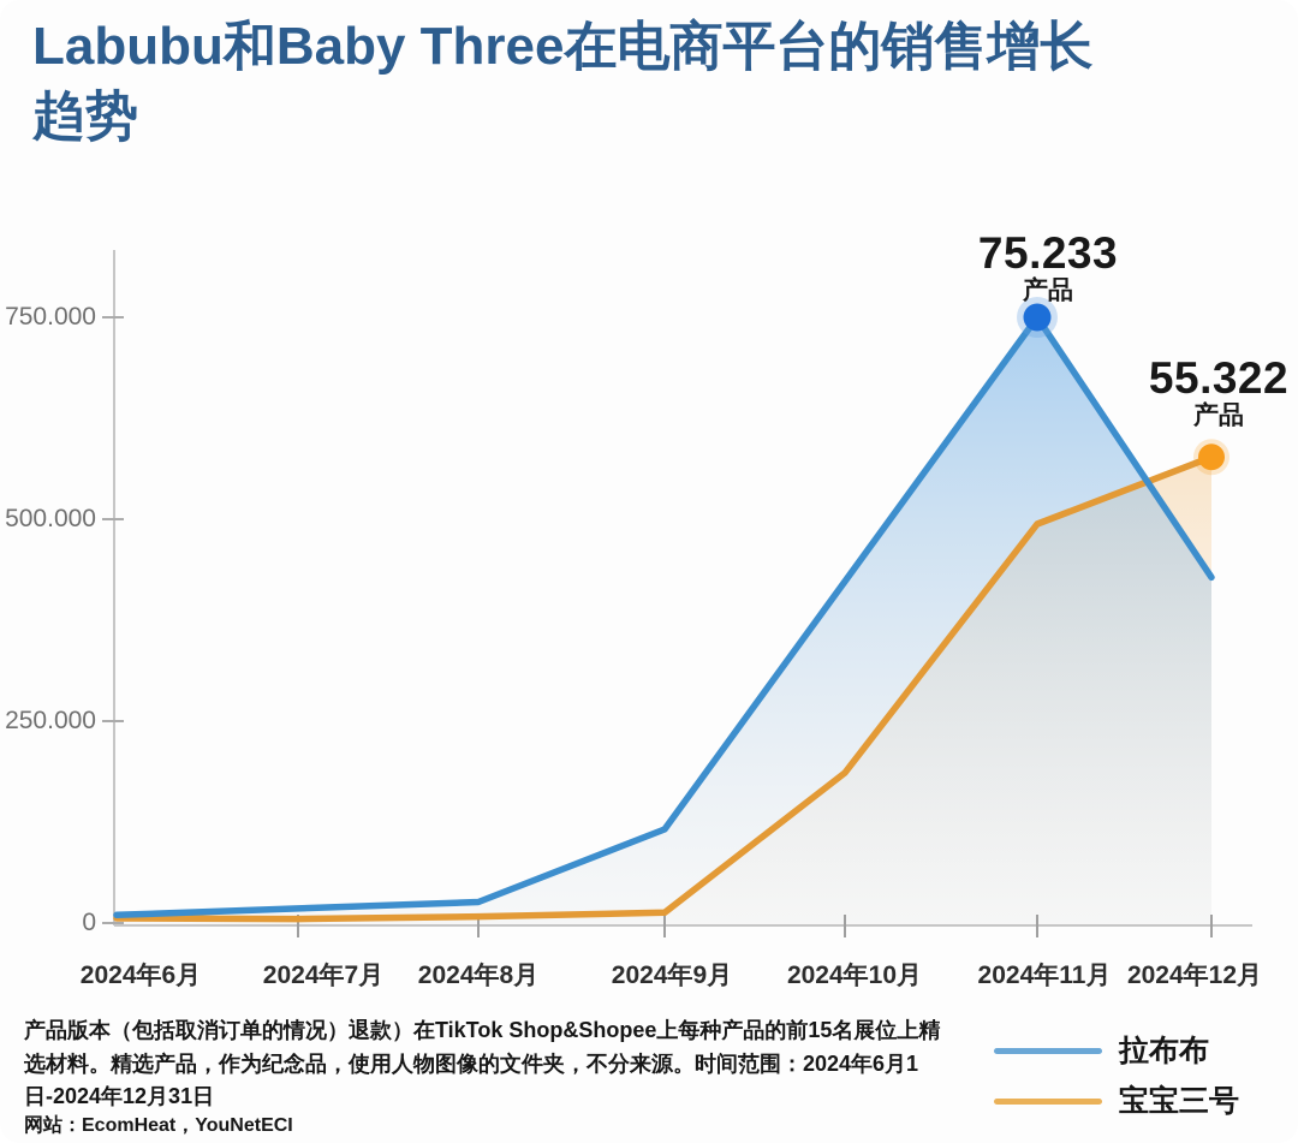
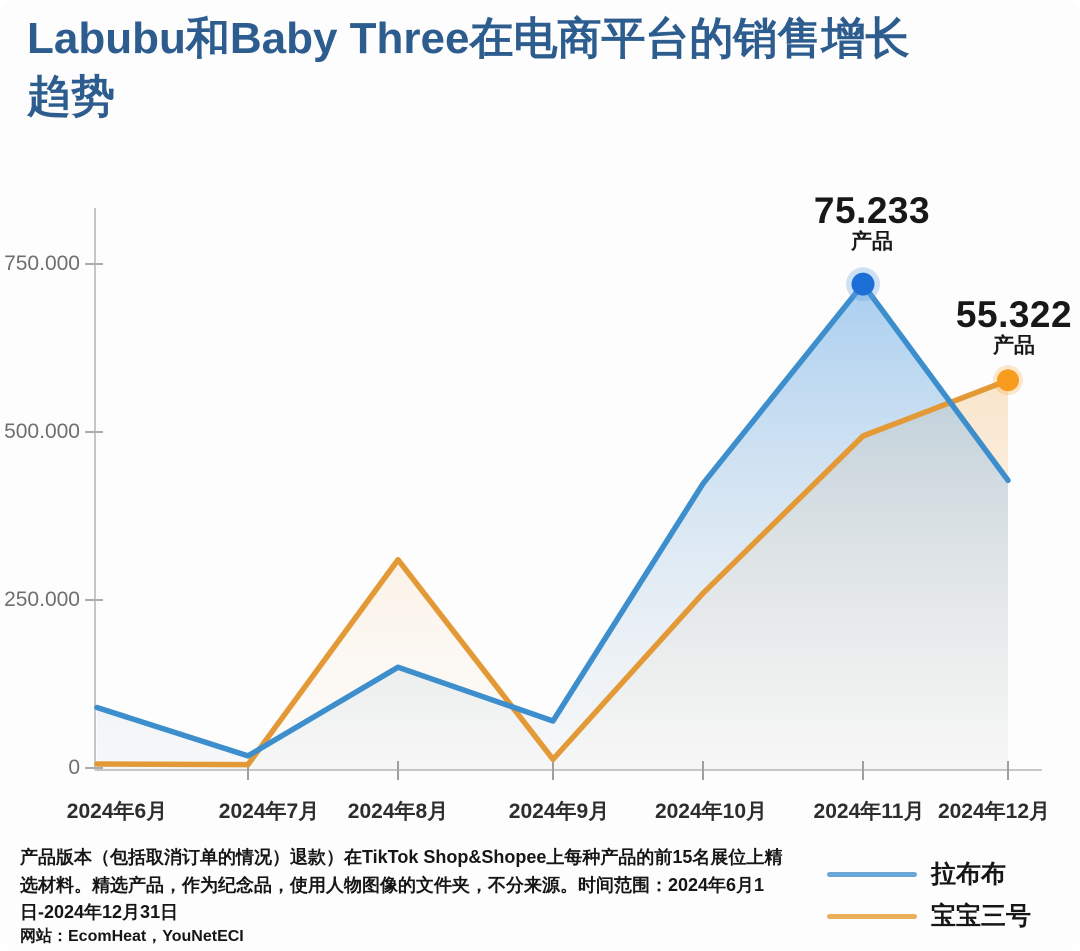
拉布布/2024年6月: 10000 -> 90000
拉布布/2024年8月: 30000 -> 150000
宝宝三号/2024年8月: 10000 -> 310000
拉布布/2024年9月: 120000 -> 70000
宝宝三号/2024年10月: 190000 -> 260000
拉布布/2024年11月: 750000 -> 720000
